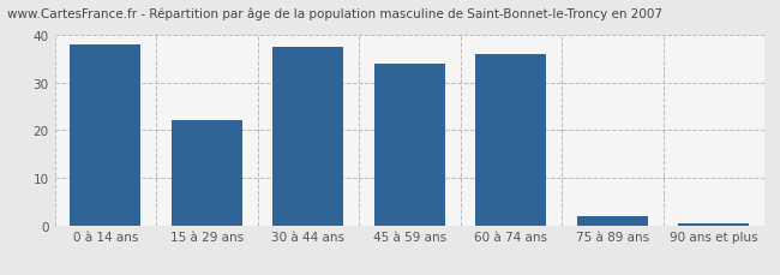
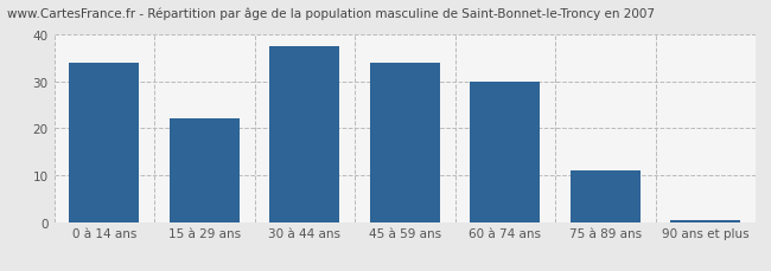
0 à 14 ans: 38.0 -> 34.0
60 à 74 ans: 36.0 -> 30.0
75 à 89 ans: 2.0 -> 11.0
